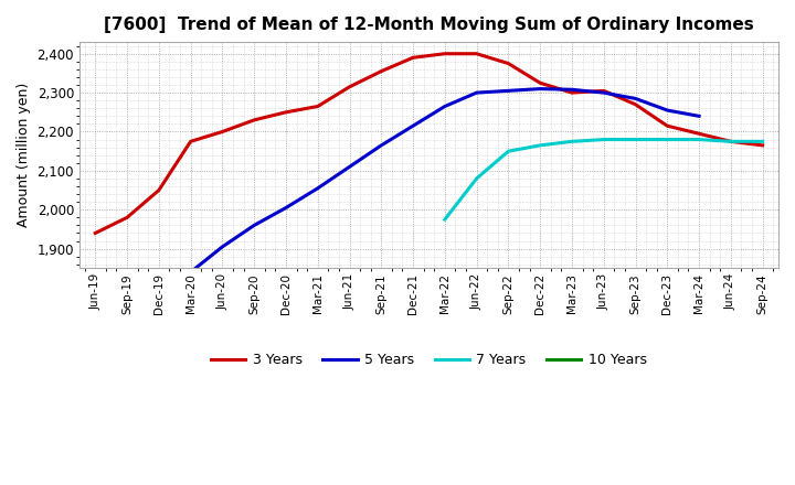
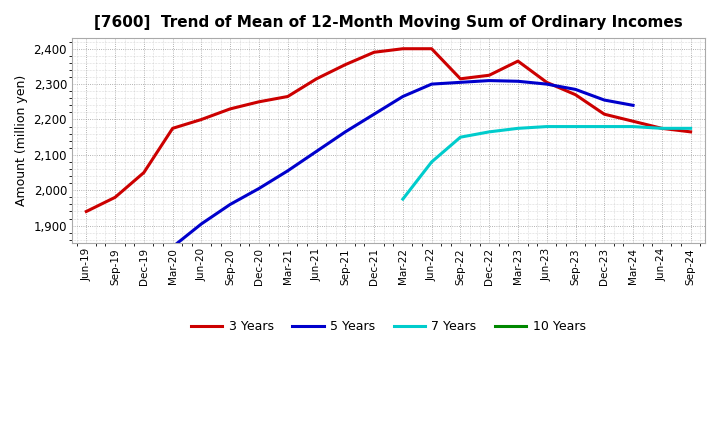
3 Years/Sep-22: 2,375 -> 2,315
3 Years/Mar-23: 2,300 -> 2,365
